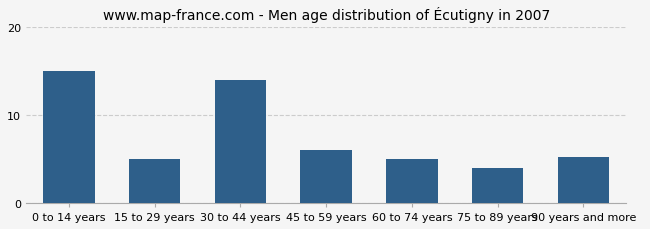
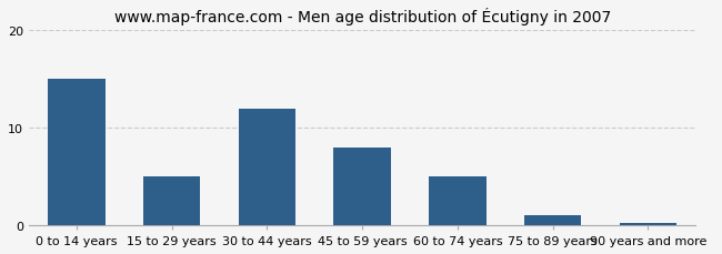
30 to 44 years: 14.0 -> 12.0
45 to 59 years: 6.0 -> 8.0
75 to 89 years: 4.0 -> 1.0
90 years and more: 5.2 -> 0.2
